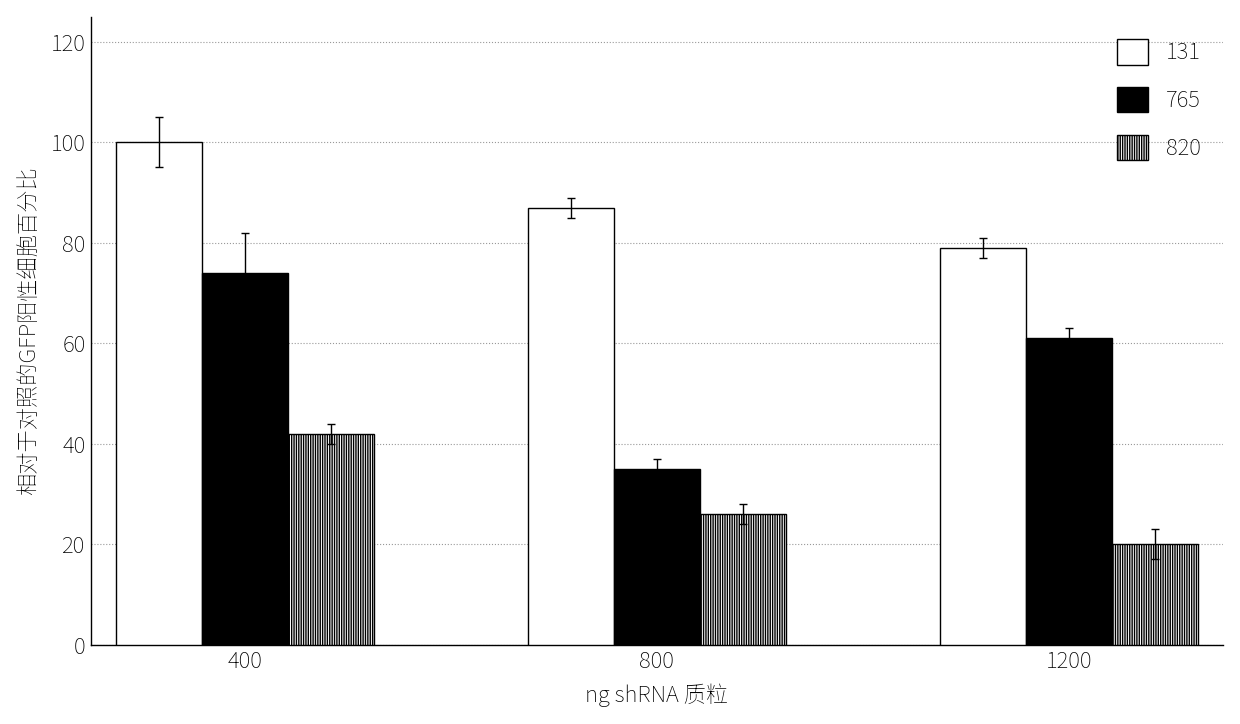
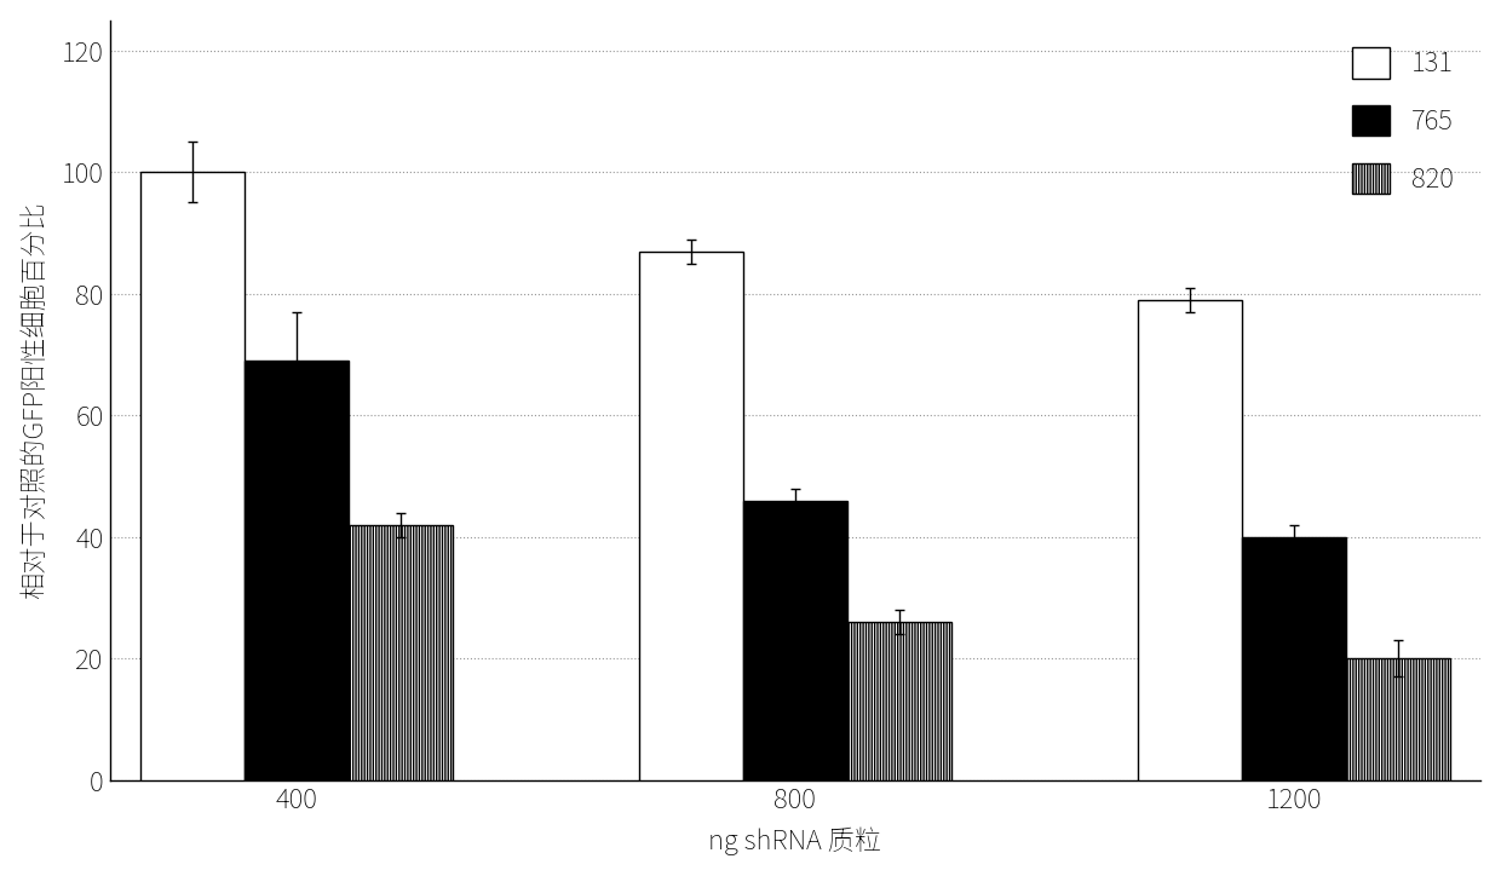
765/400: 74 -> 69
765/800: 35 -> 46
765/1200: 61 -> 40
